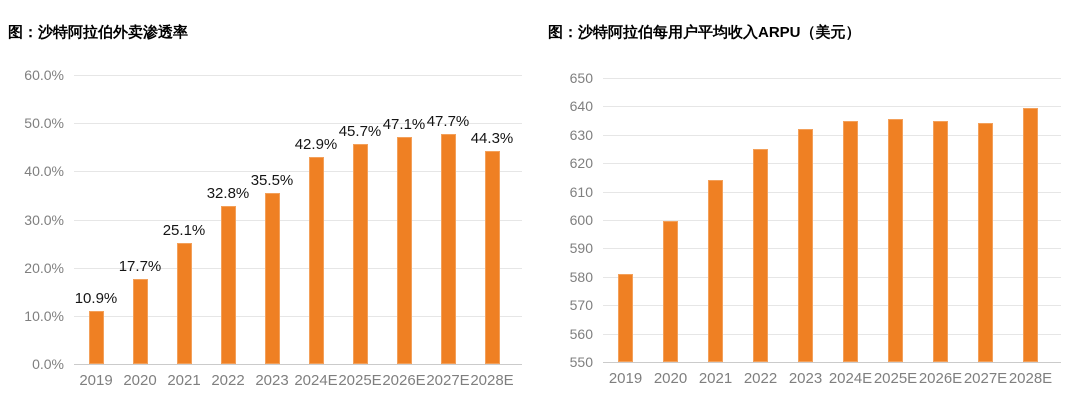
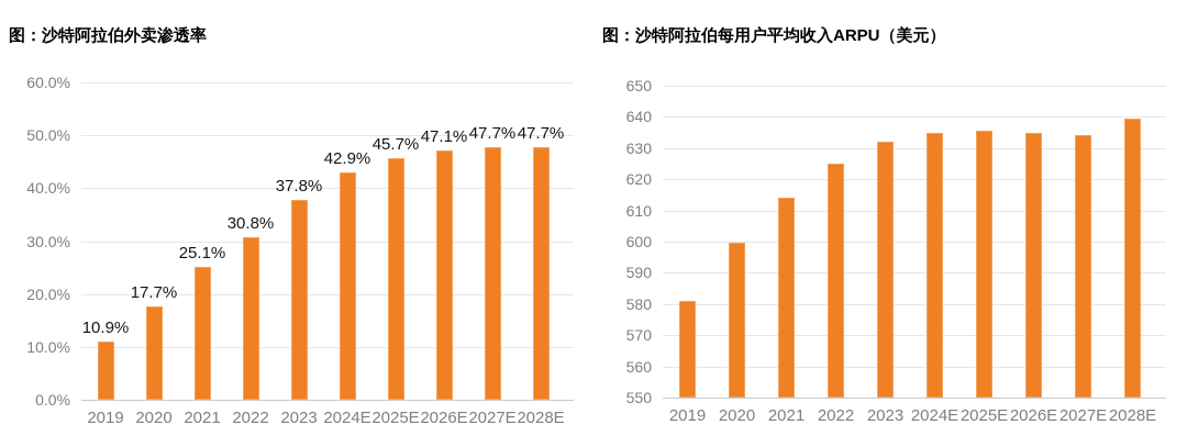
图：沙特阿拉伯外卖渗透率/2022: 32.8% -> 30.8%
图：沙特阿拉伯外卖渗透率/2023: 35.5% -> 37.8%
图：沙特阿拉伯外卖渗透率/2028E: 44.3% -> 47.7%
